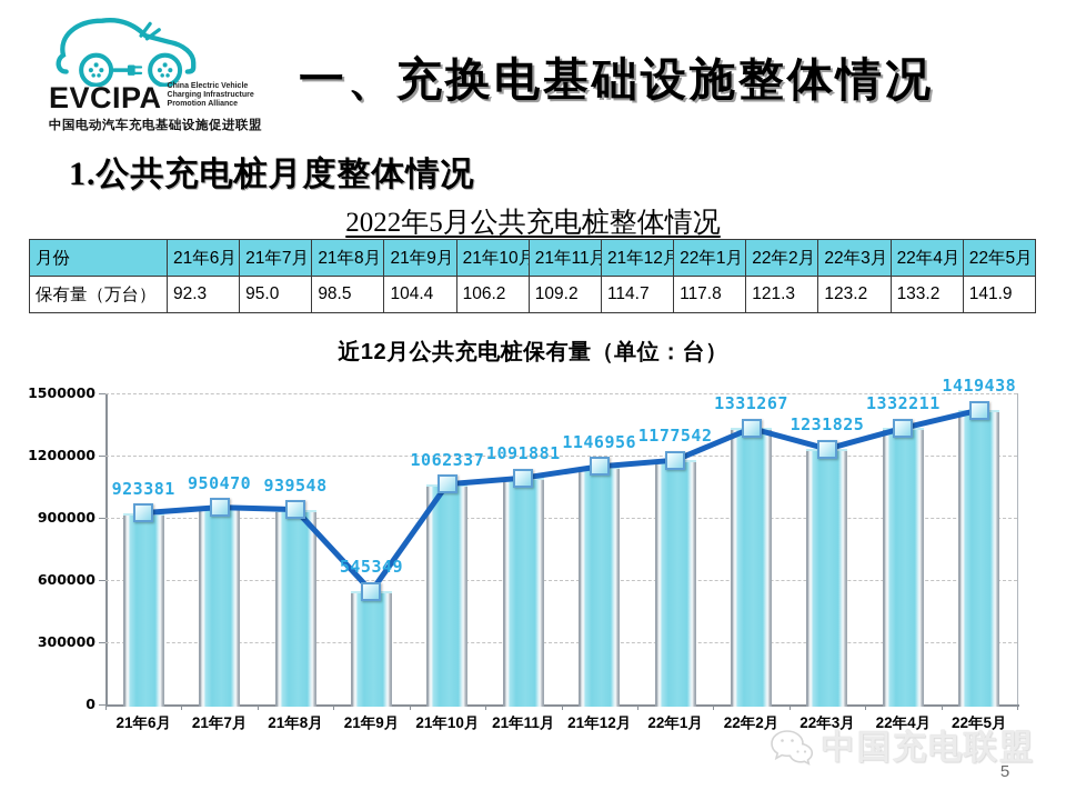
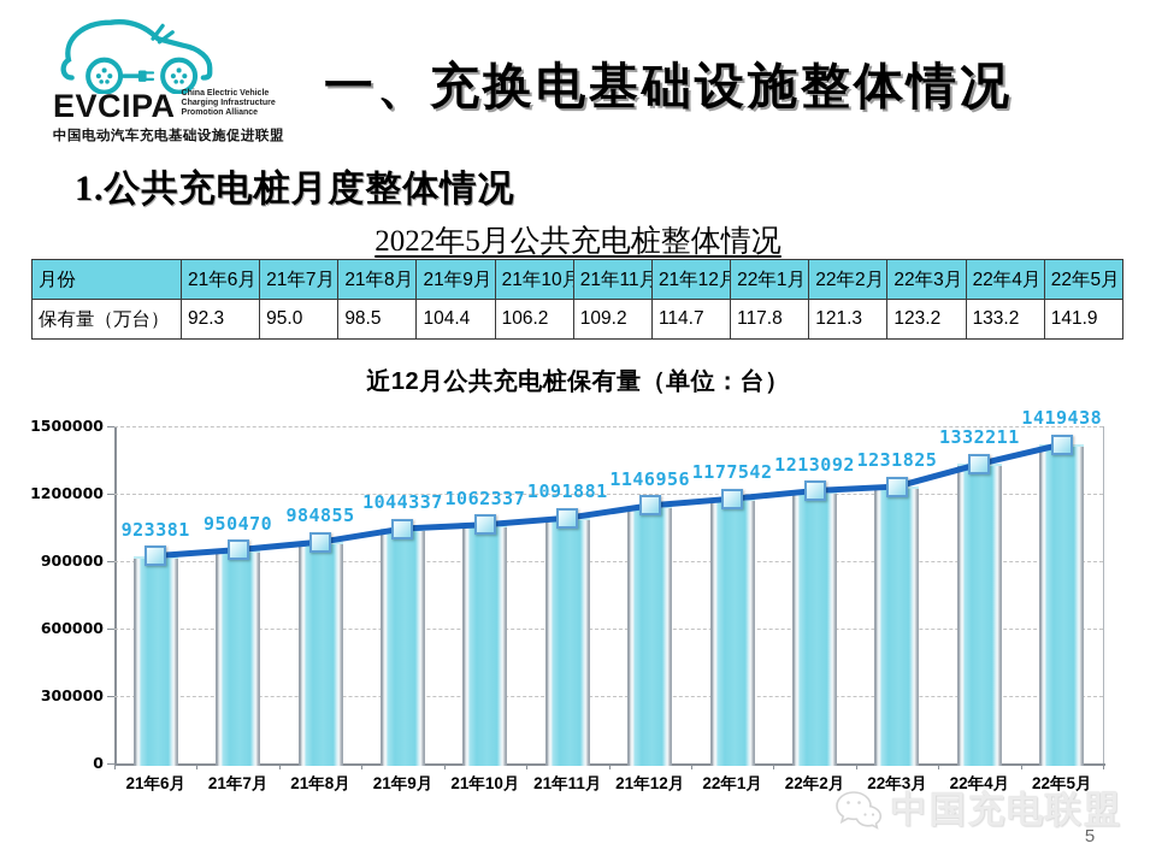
21年8月: 939548 -> 984855
21年9月: 545349 -> 1044337
22年2月: 1331267 -> 1213092
